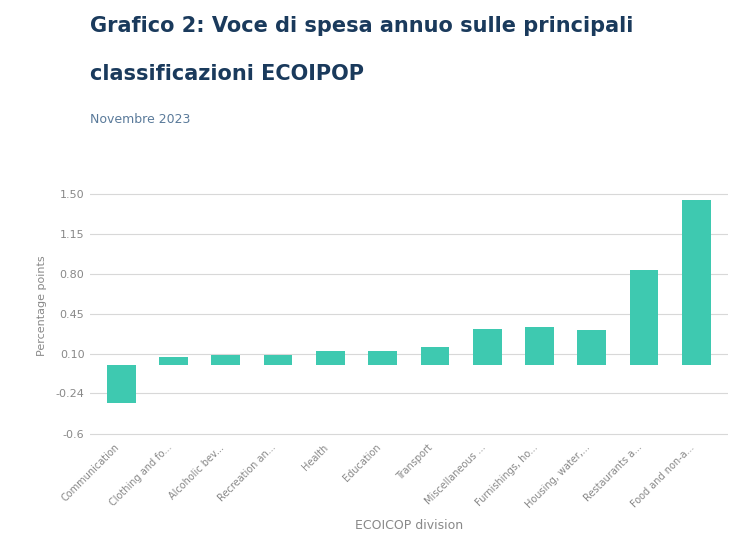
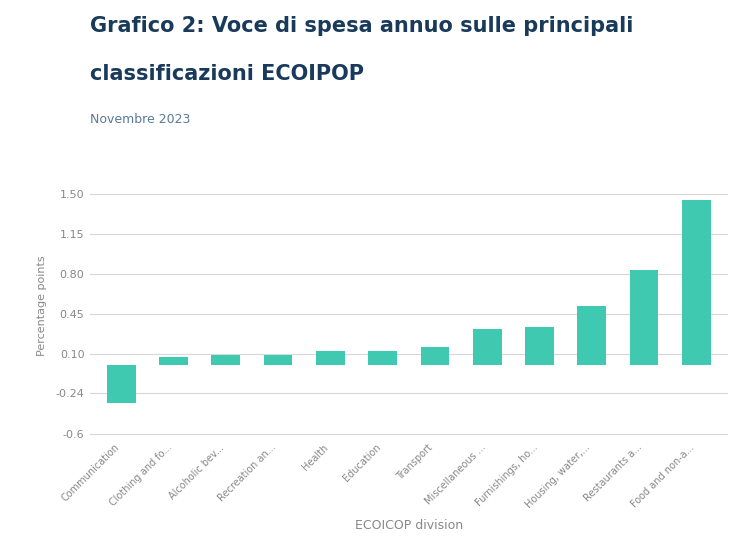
Housing, water,...: 0.31 -> 0.52
